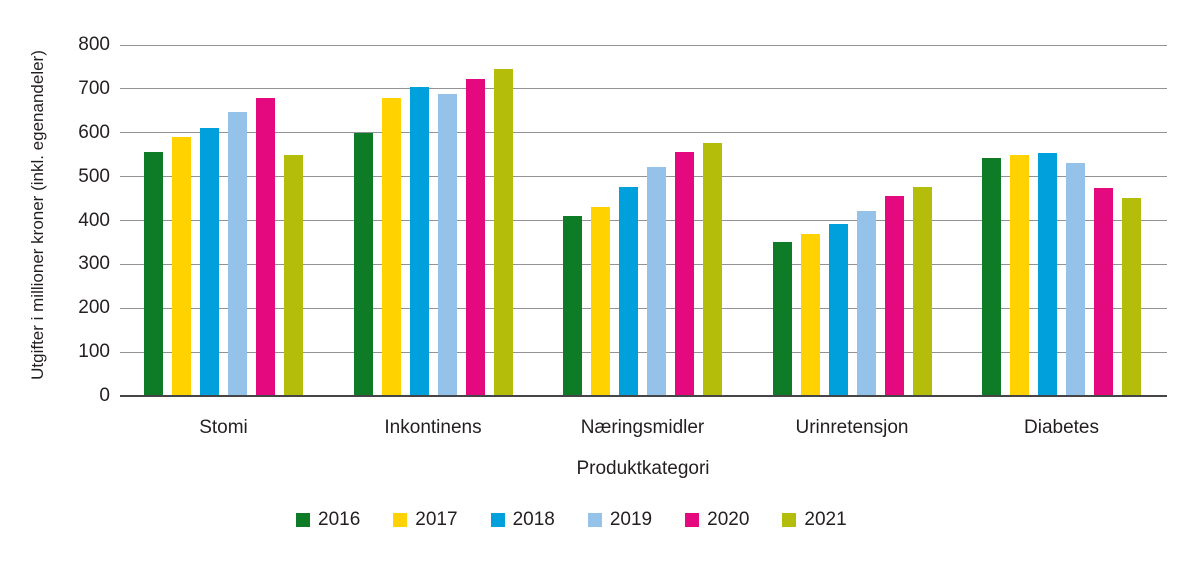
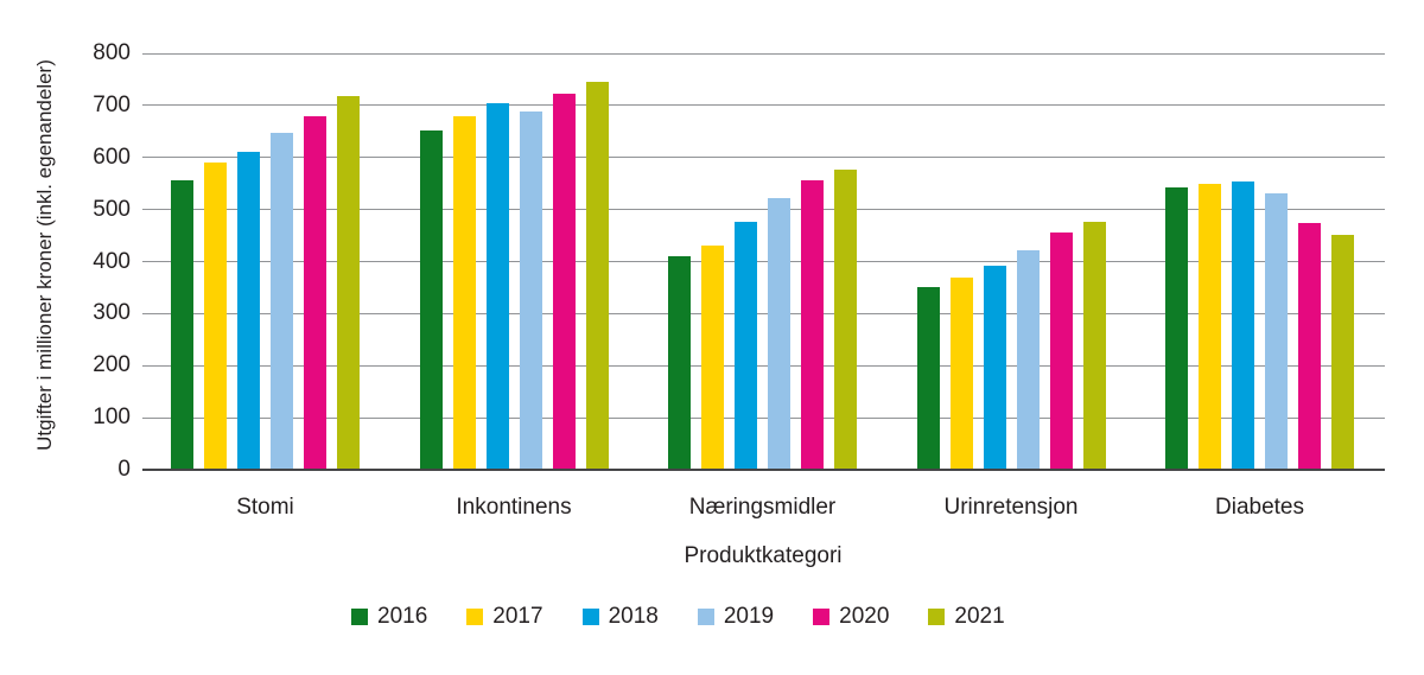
2021/Stomi: 550 -> 720
2016/Inkontinens: 600 -> 650
